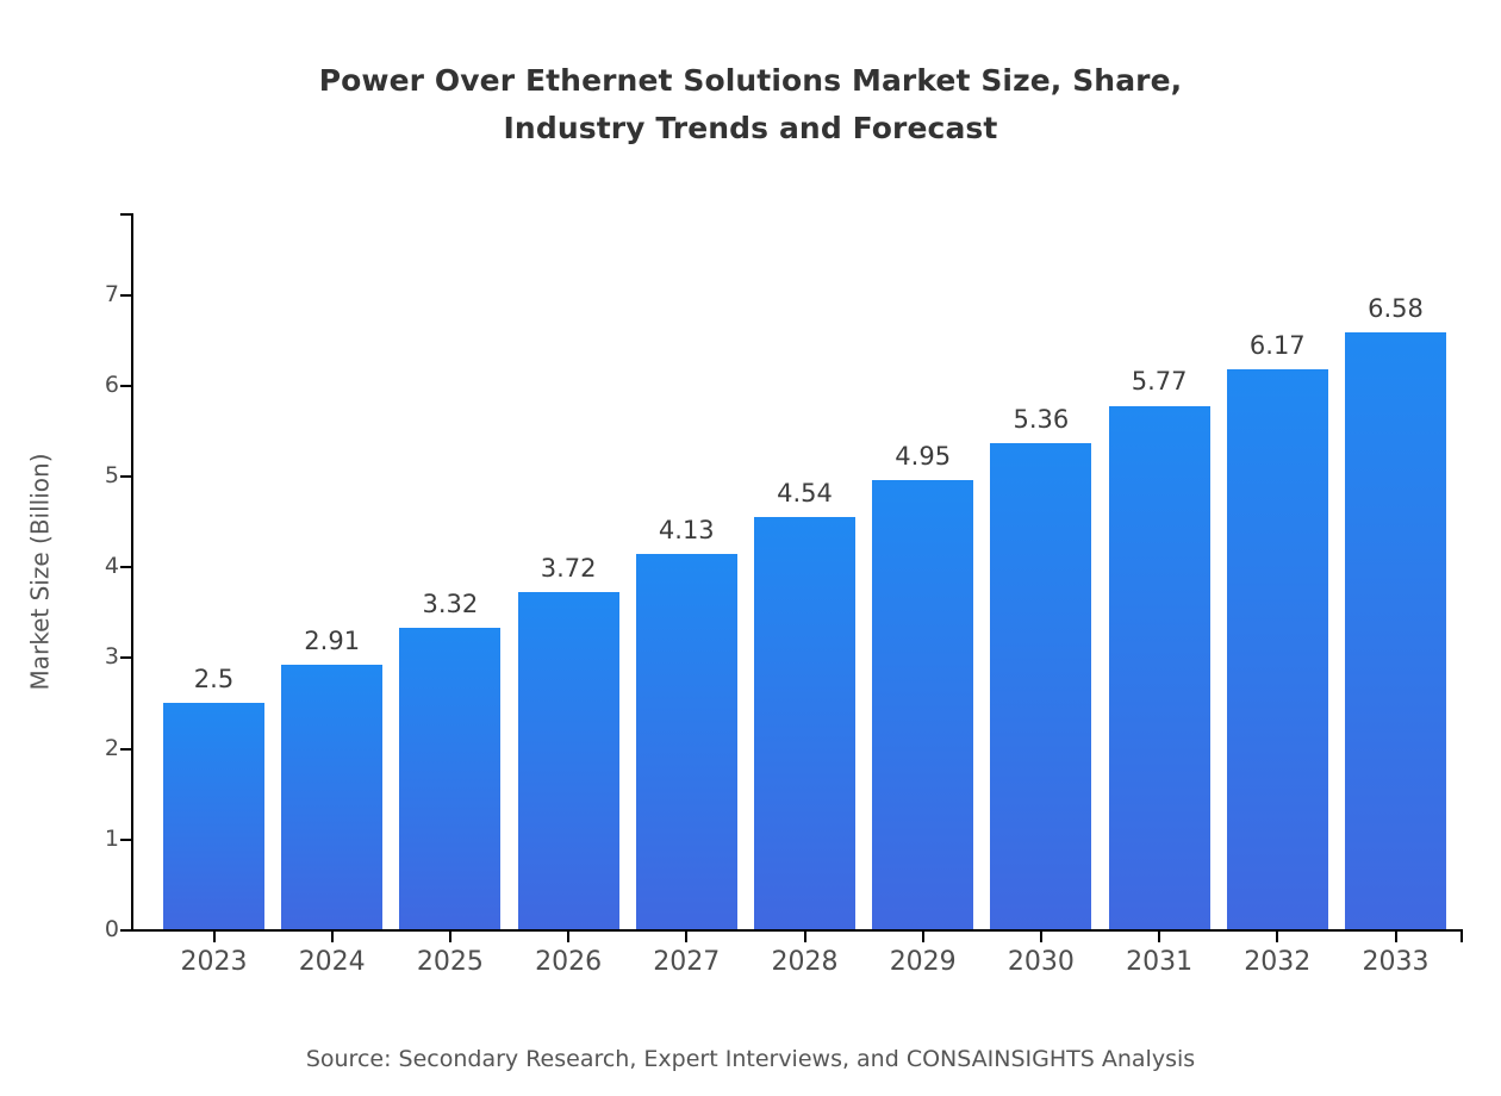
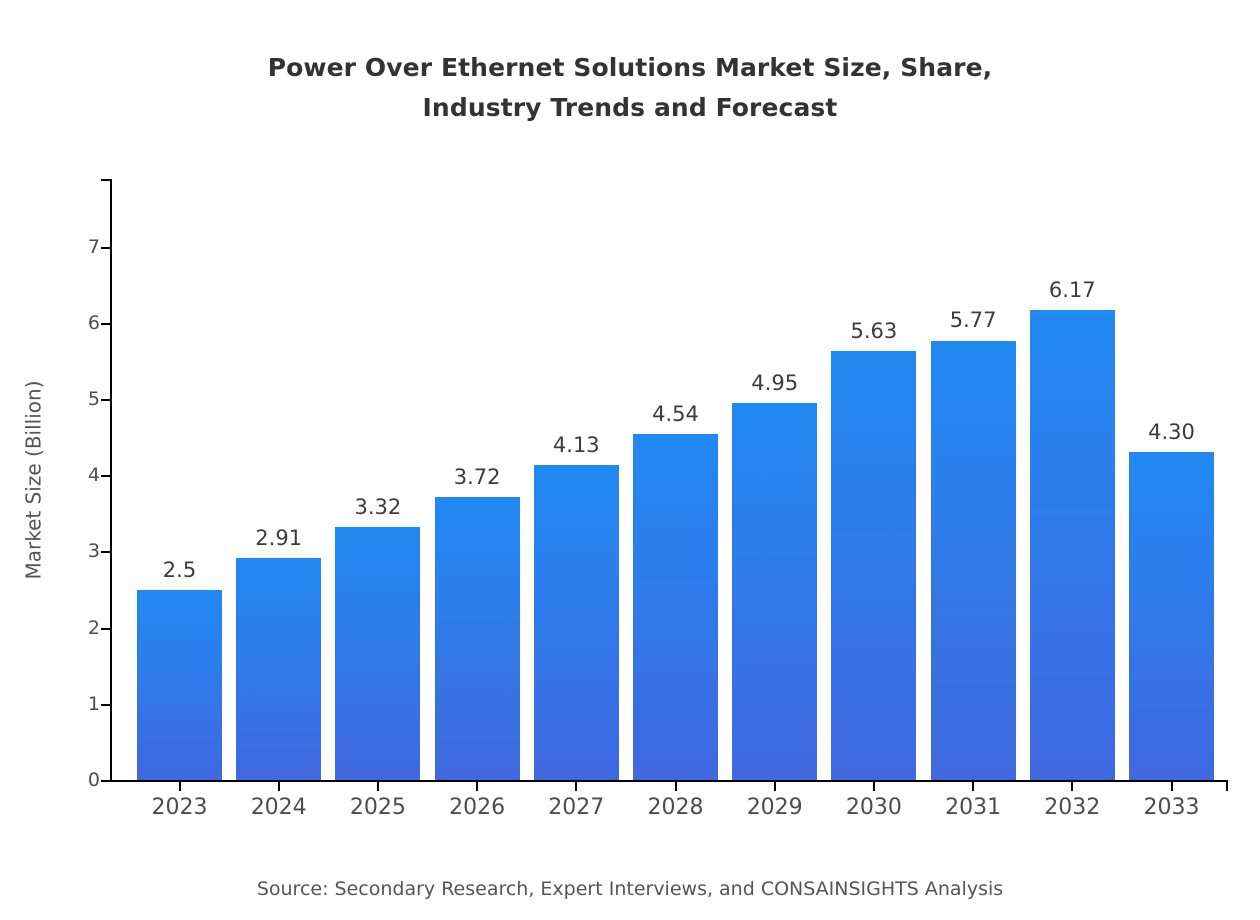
2030: 5.36 -> 5.63
2033: 6.58 -> 4.30
